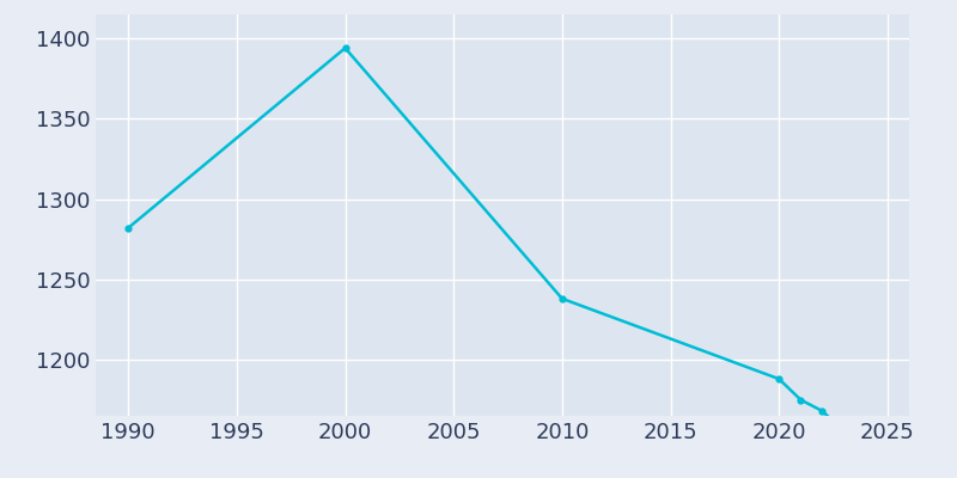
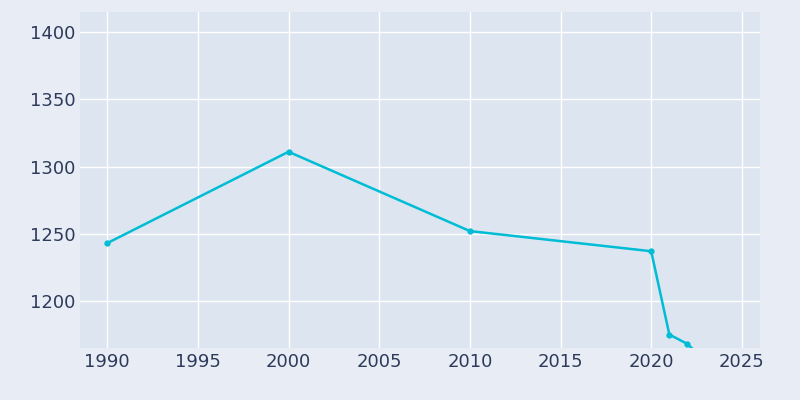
1990: 1282 -> 1243
2000: 1394 -> 1311
2010: 1238 -> 1252
2020: 1188 -> 1237
